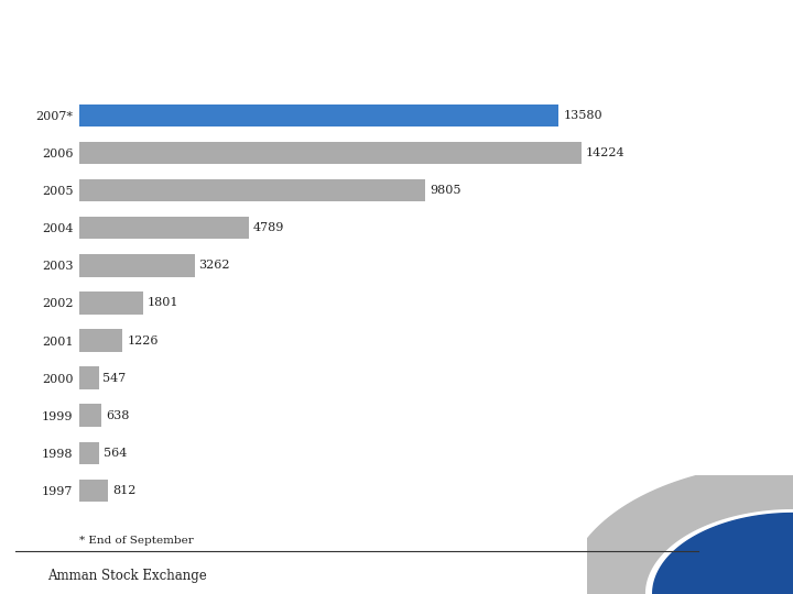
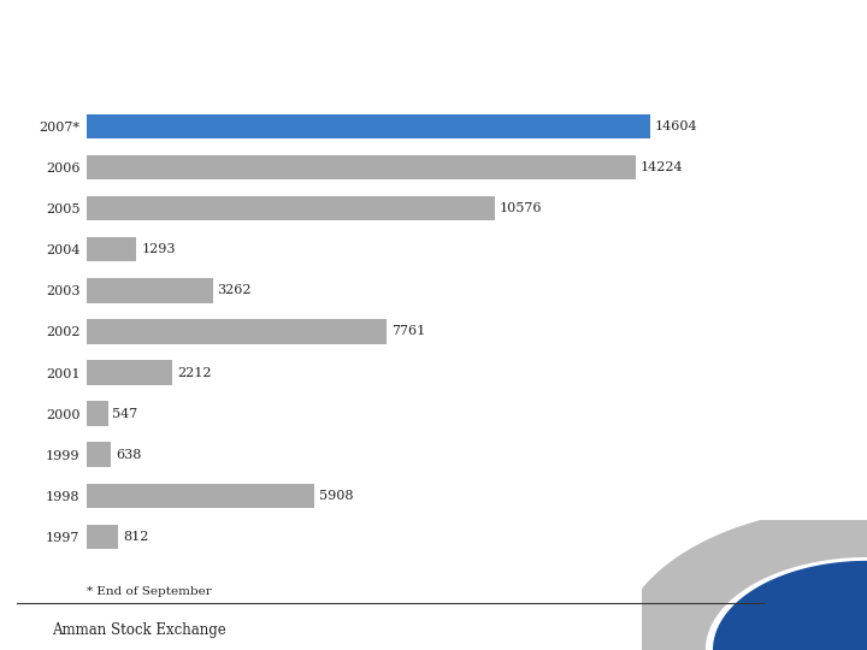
2007*: 13580 -> 14604
2005: 9805 -> 10576
2004: 4789 -> 1293
2002: 1801 -> 7761
2001: 1226 -> 2212
1998: 564 -> 5908
